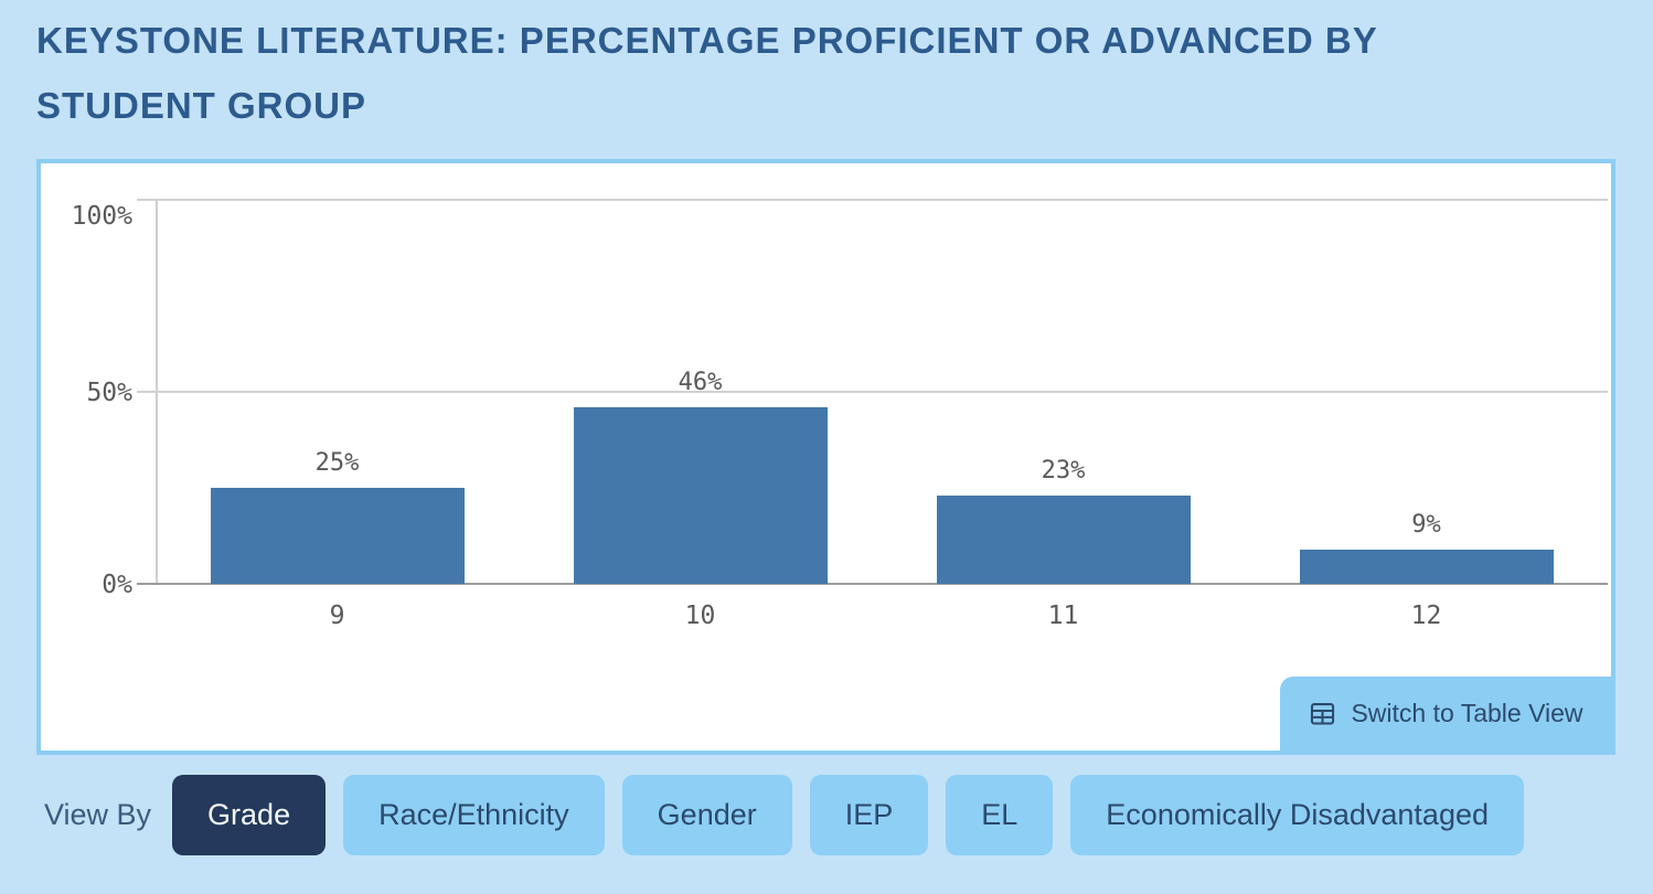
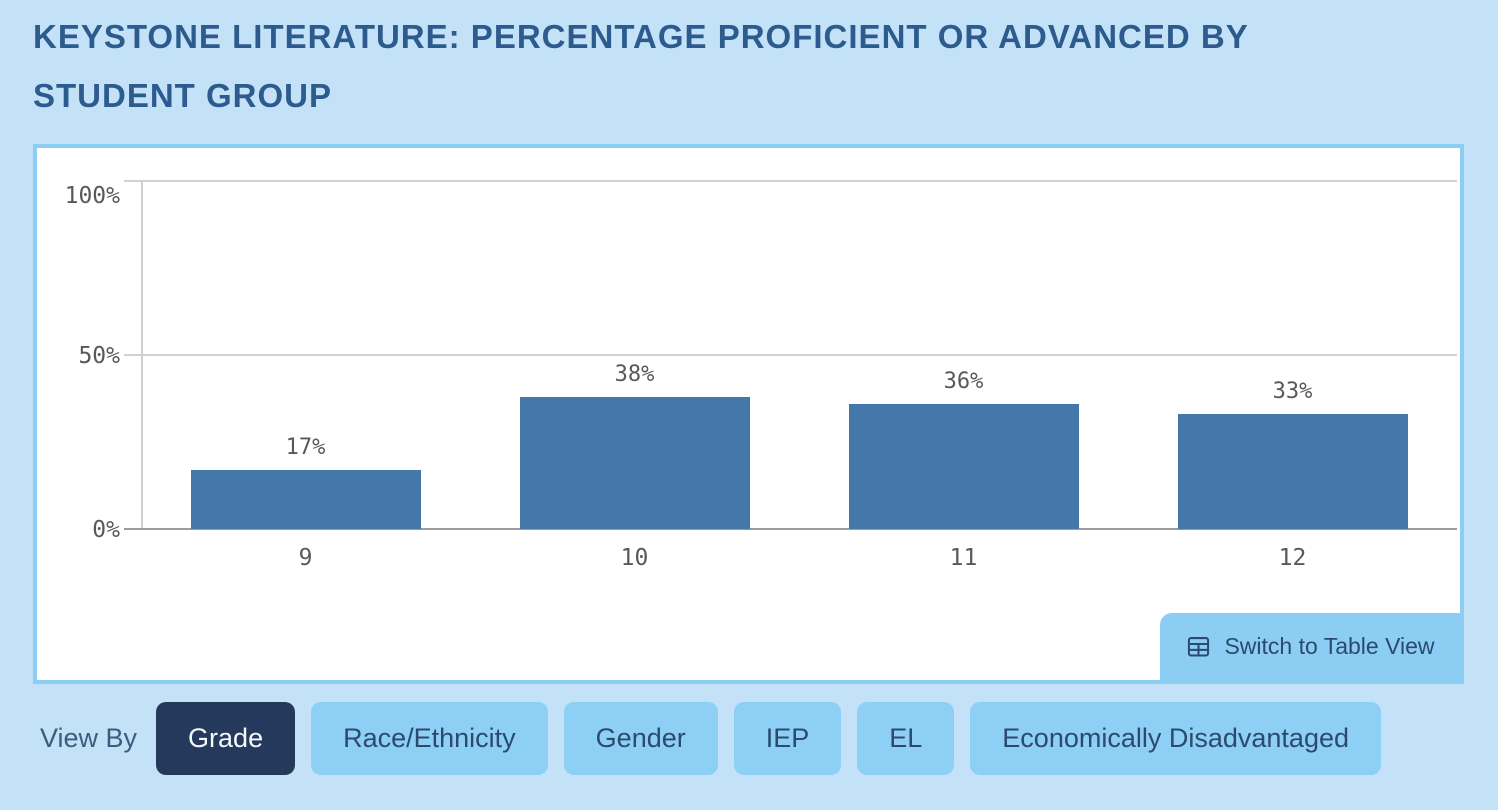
9: 25% -> 17%
10: 46% -> 38%
11: 23% -> 36%
12: 9% -> 33%
